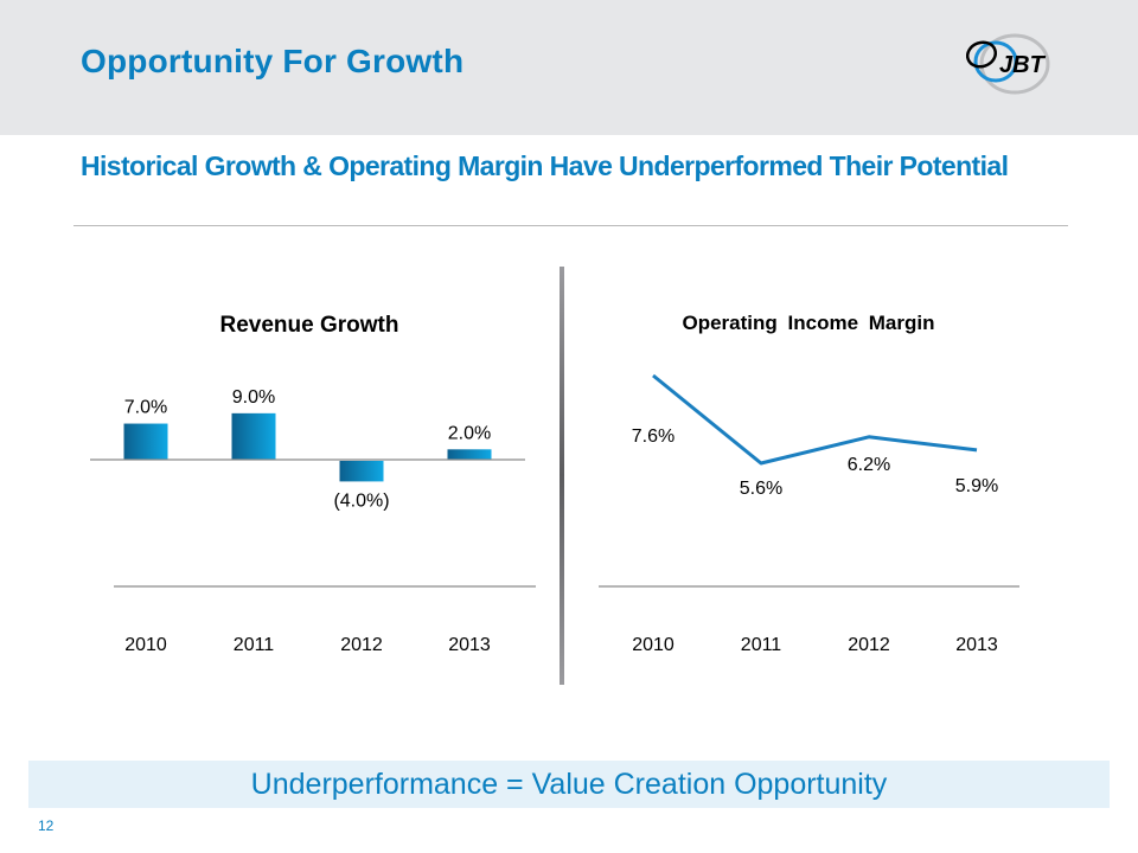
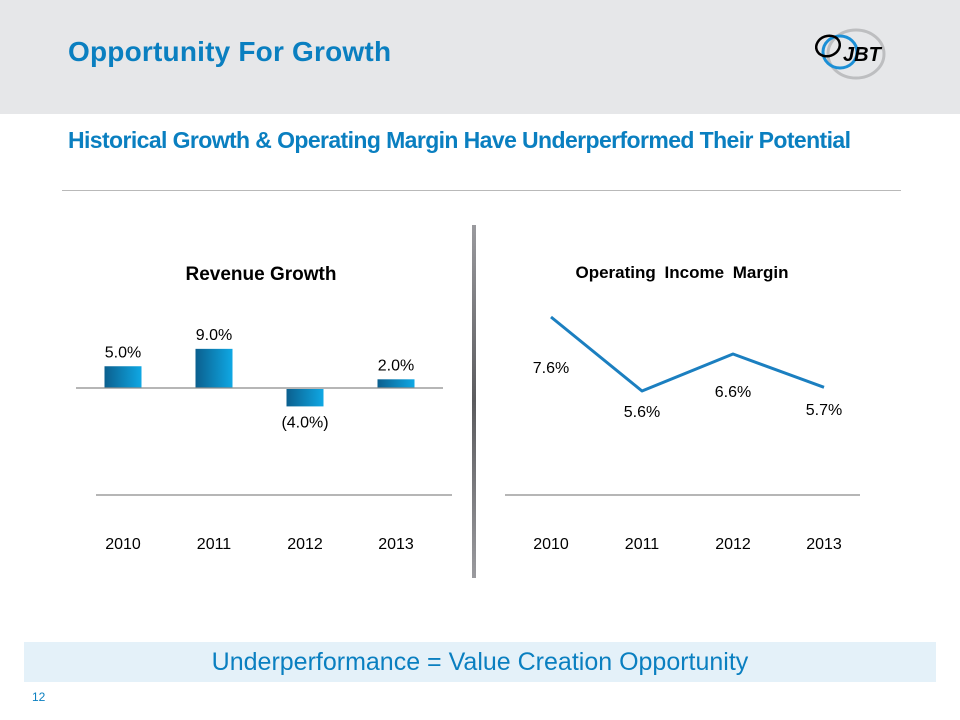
Revenue Growth/2010: 7.0% -> 5.0%
Operating Income Margin/2012: 6.2% -> 6.6%
Operating Income Margin/2013: 5.9% -> 5.7%
